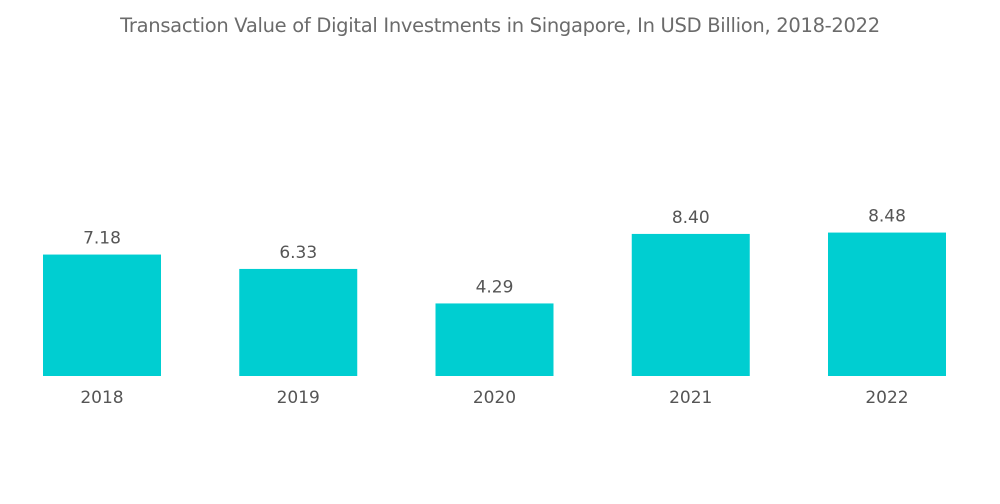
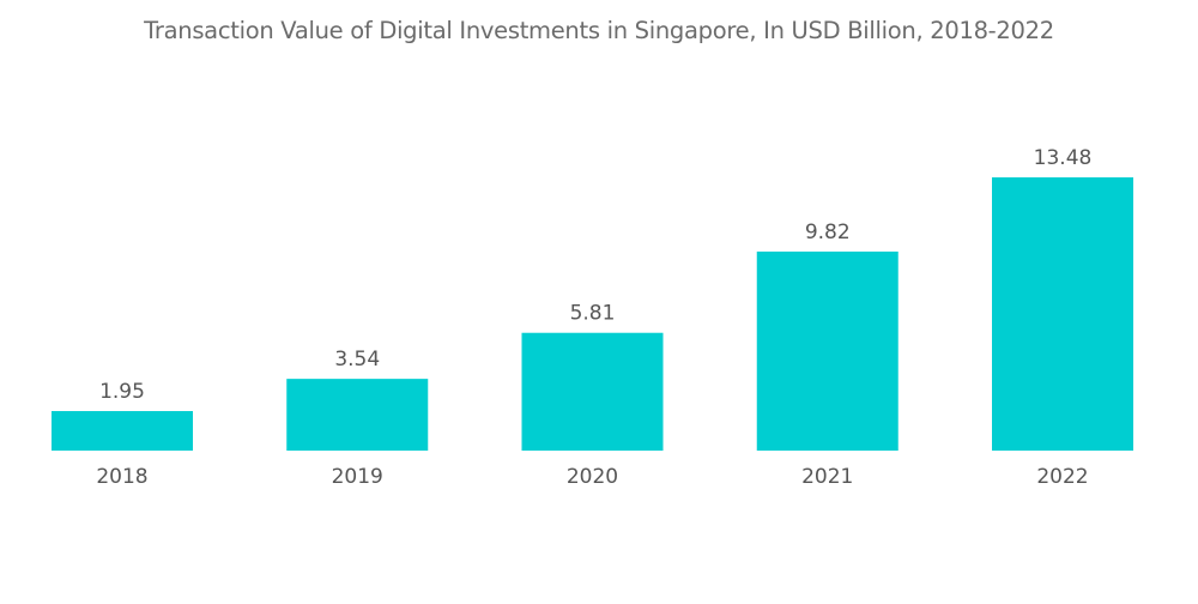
2018: 7.18 -> 1.95
2019: 6.33 -> 3.54
2020: 4.29 -> 5.81
2021: 8.40 -> 9.82
2022: 8.48 -> 13.48
